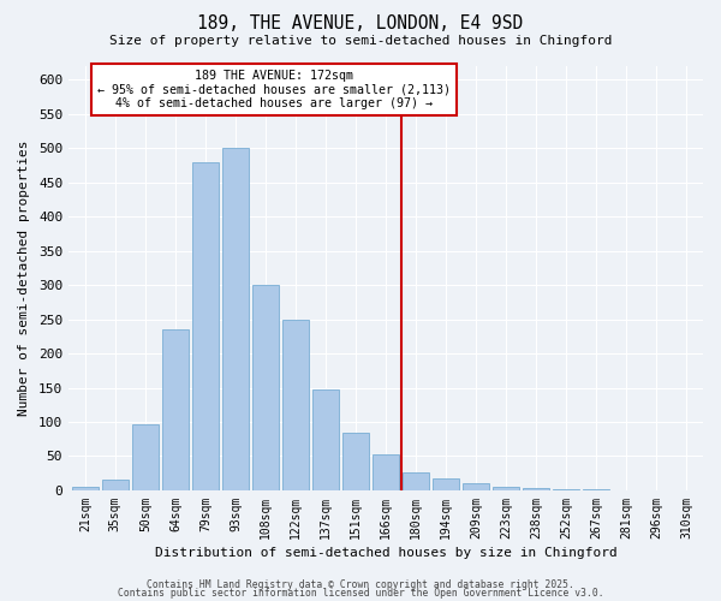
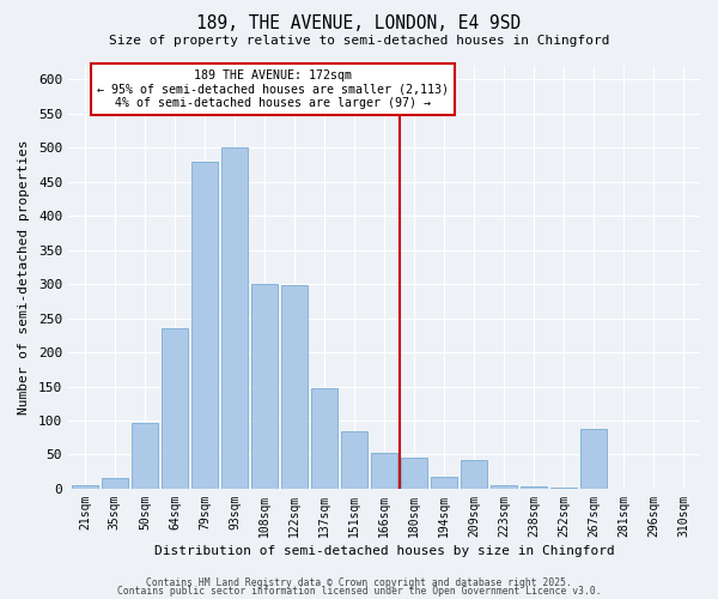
122sqm: 250 -> 298
180sqm: 27 -> 46
209sqm: 10 -> 42
267sqm: 1 -> 88
